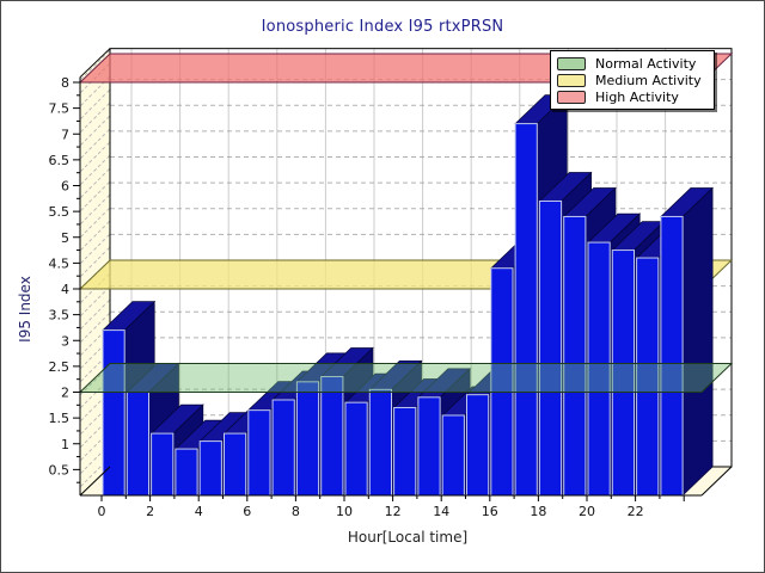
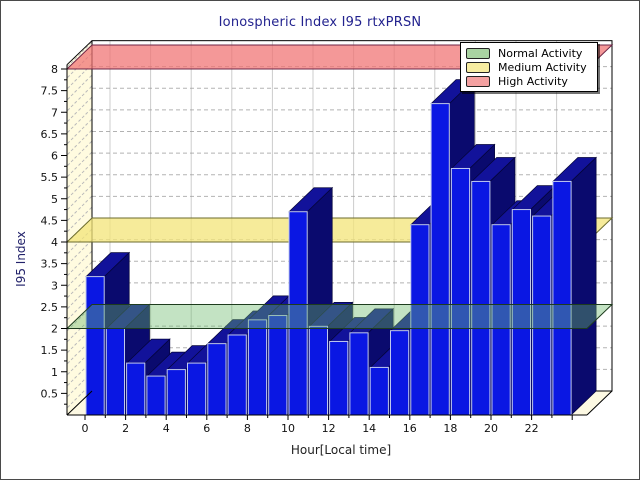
10: 1.8 -> 4.7
14: 1.6 -> 1.1
20: 4.9 -> 4.4
